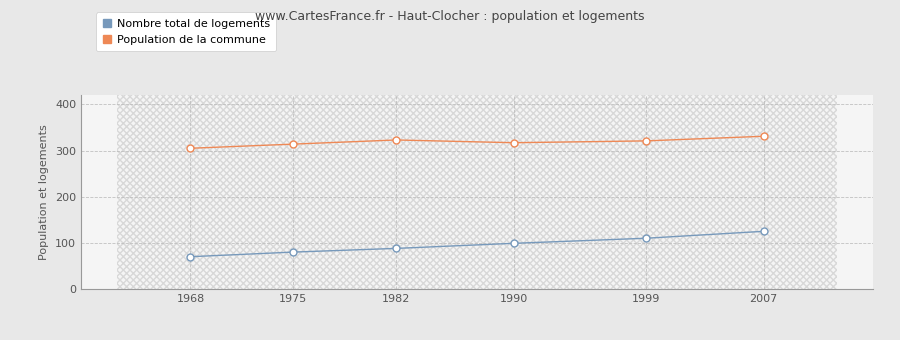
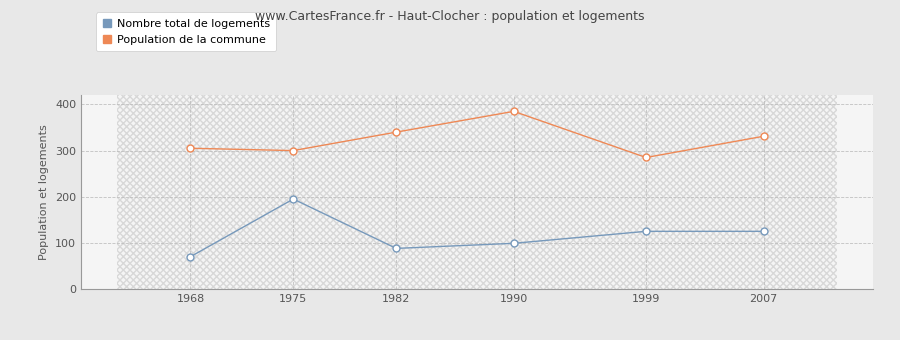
Nombre total de logements/1975: 80 -> 195
Population de la commune/1975: 314 -> 300
Population de la commune/1982: 323 -> 340
Population de la commune/1990: 317 -> 385
Nombre total de logements/1999: 110 -> 125
Population de la commune/1999: 321 -> 285
